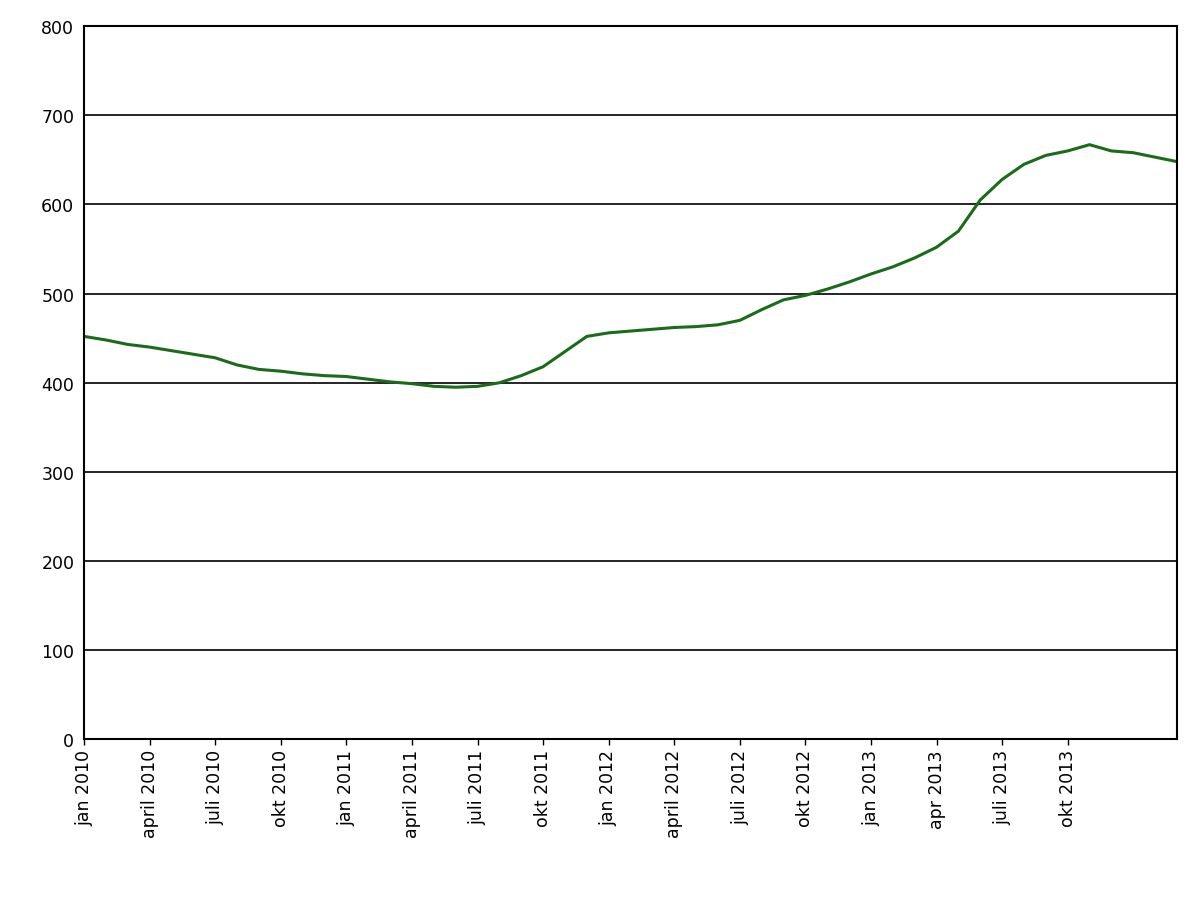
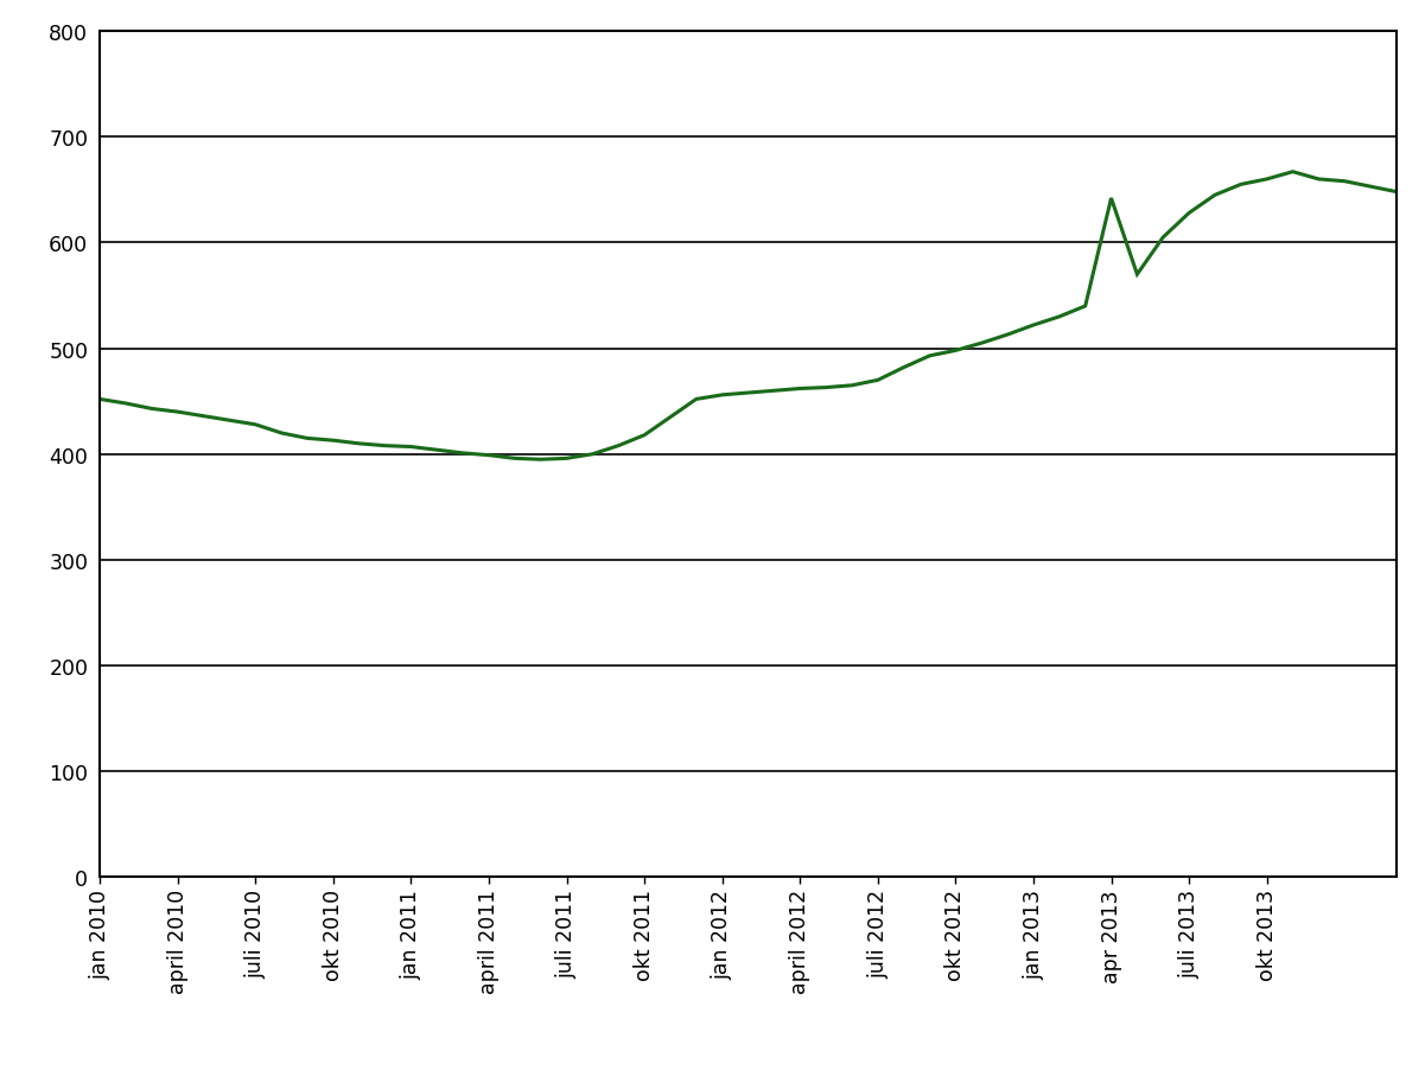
apr 2013: 552 -> 642
